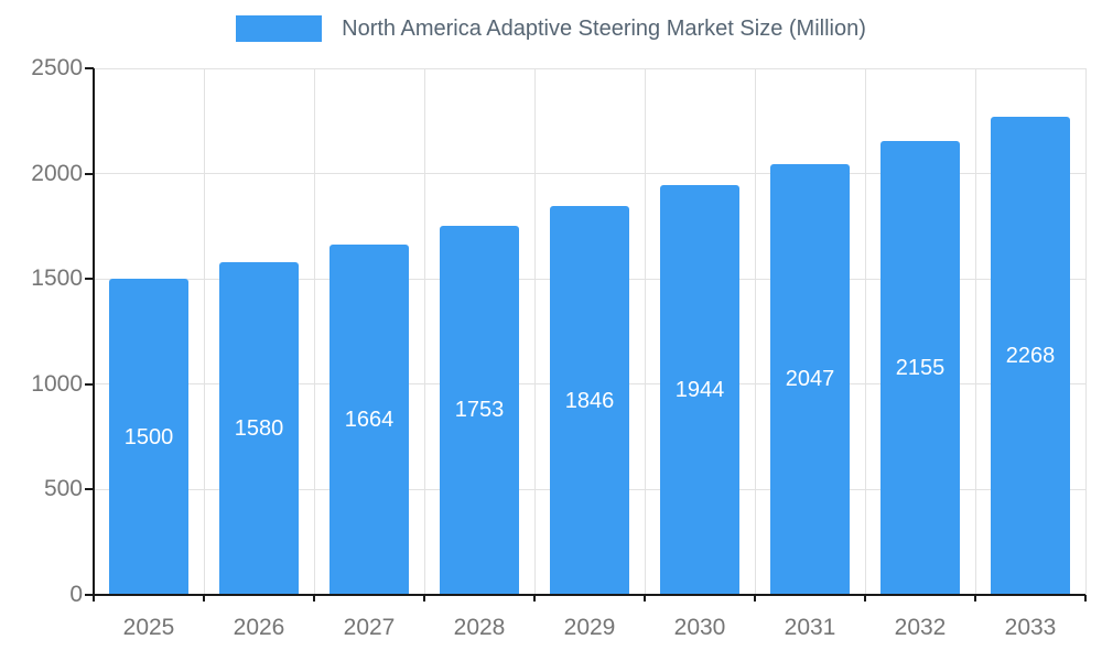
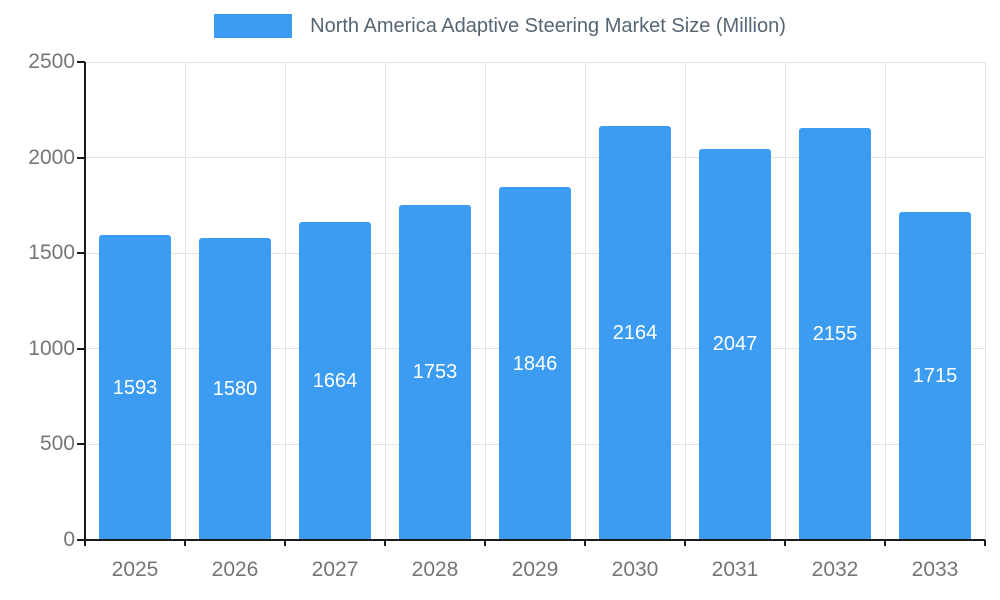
2025: 1500 -> 1593
2030: 1944 -> 2164
2033: 2268 -> 1715
